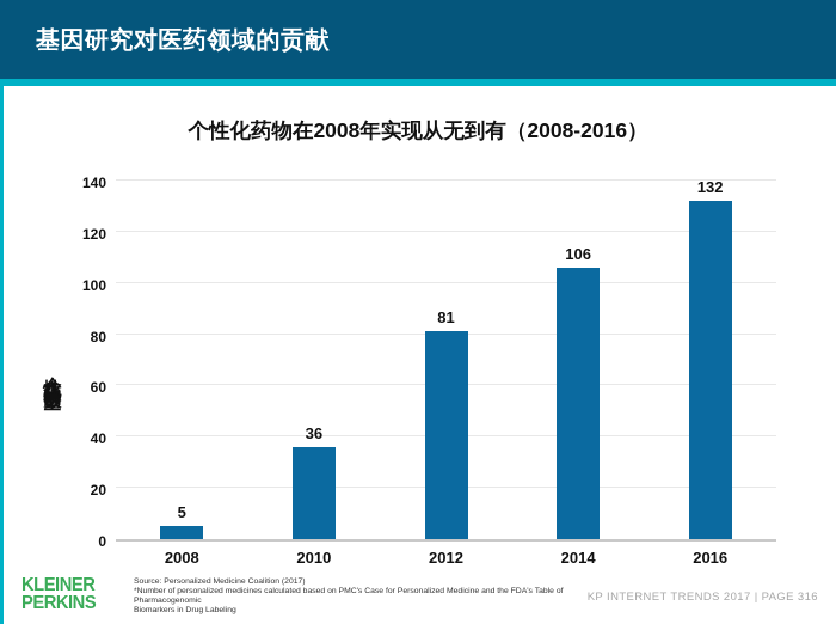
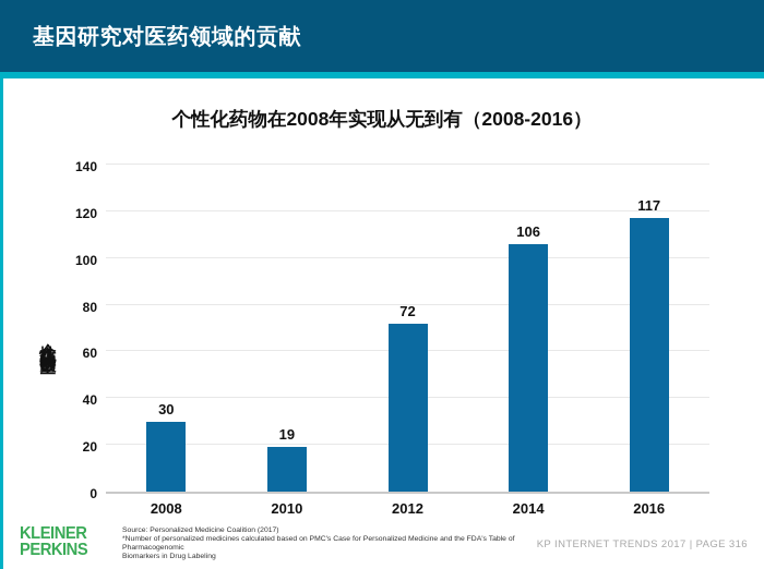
2008: 5 -> 30
2010: 36 -> 19
2012: 81 -> 72
2016: 132 -> 117
